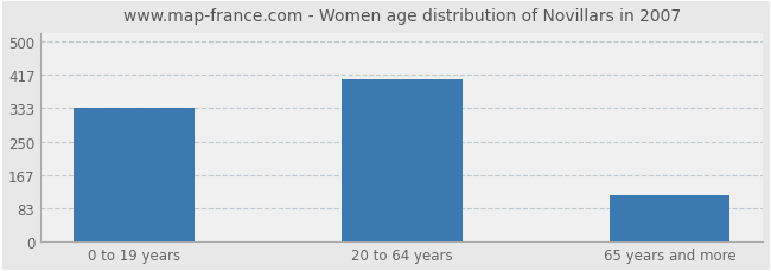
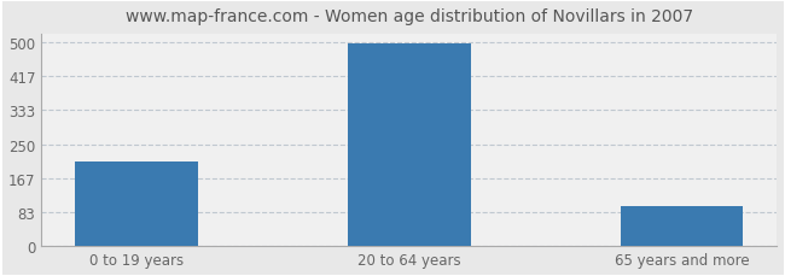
0 to 19 years: 335 -> 207
20 to 64 years: 405 -> 497
65 years and more: 115 -> 97
